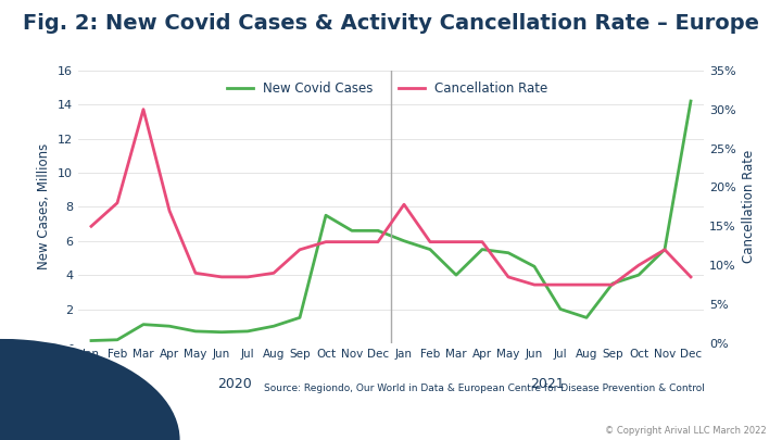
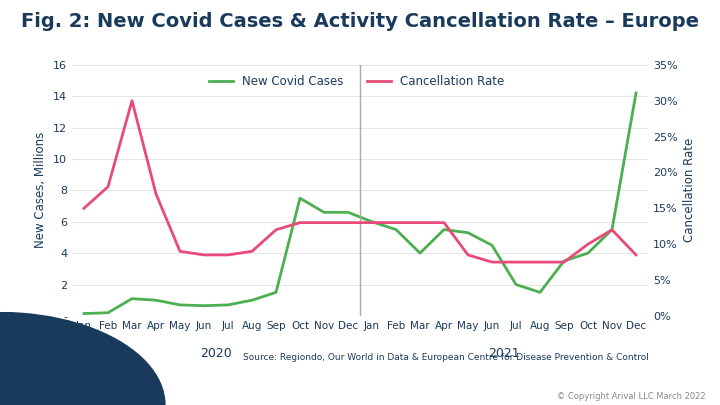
Cancellation Rate/Jan: 17.8% -> 13.0%
